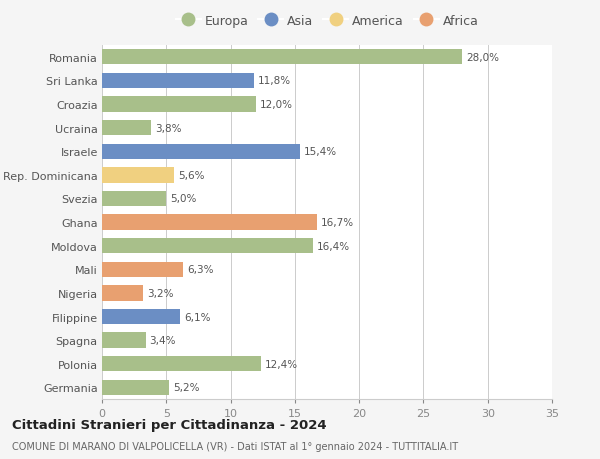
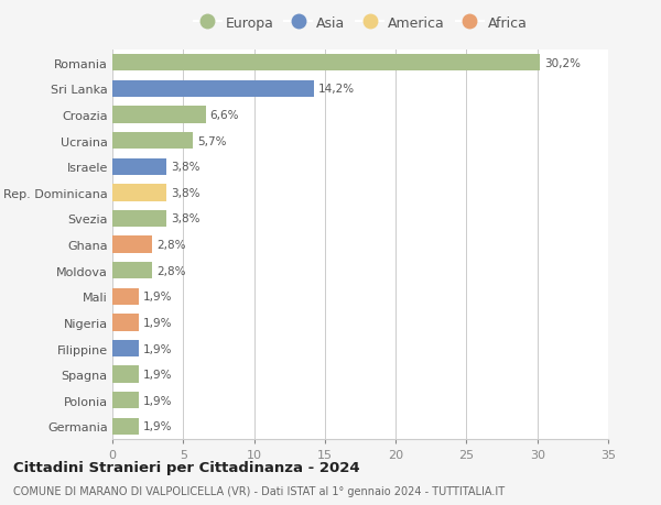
Romania: 28,0% -> 30,2%
Sri Lanka: 11,8% -> 14,2%
Croazia: 12,0% -> 6,6%
Ucraina: 3,8% -> 5,7%
Israele: 15,4% -> 3,8%
Rep. Dominicana: 5,6% -> 3,8%
Svezia: 5,0% -> 3,8%
Ghana: 16,7% -> 2,8%
Moldova: 16,4% -> 2,8%
Mali: 6,3% -> 1,9%
Nigeria: 3,2% -> 1,9%
Filippine: 6,1% -> 1,9%
Spagna: 3,4% -> 1,9%
Polonia: 12,4% -> 1,9%
Germania: 5,2% -> 1,9%
